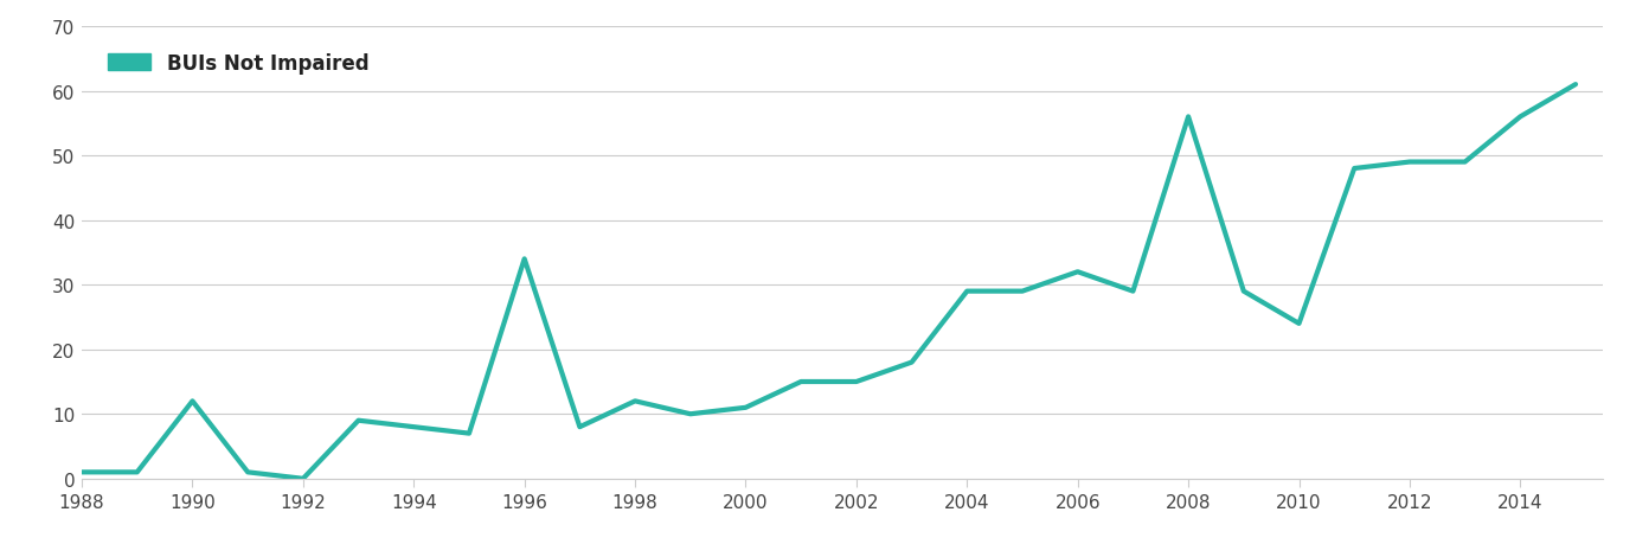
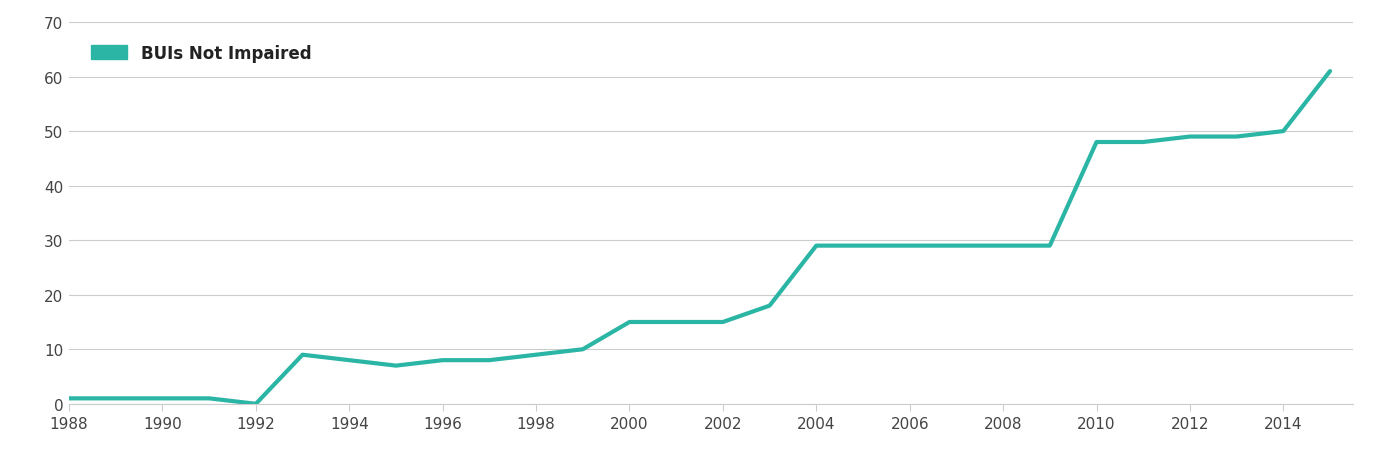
1990: 12 -> 1
1996: 34 -> 8
1998: 12 -> 9
2000: 11 -> 15
2006: 32 -> 29
2008: 56 -> 29
2010: 24 -> 48
2014: 56 -> 50
